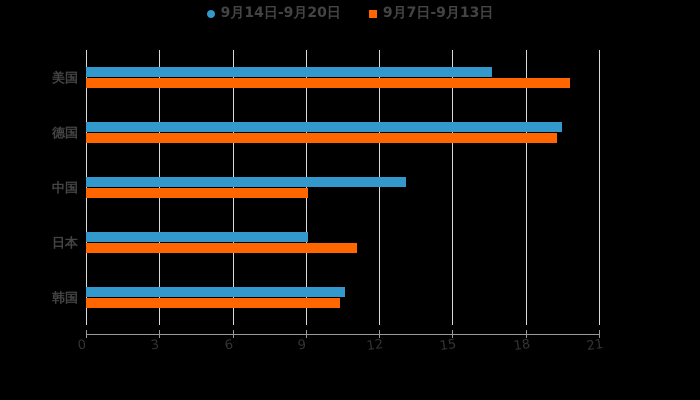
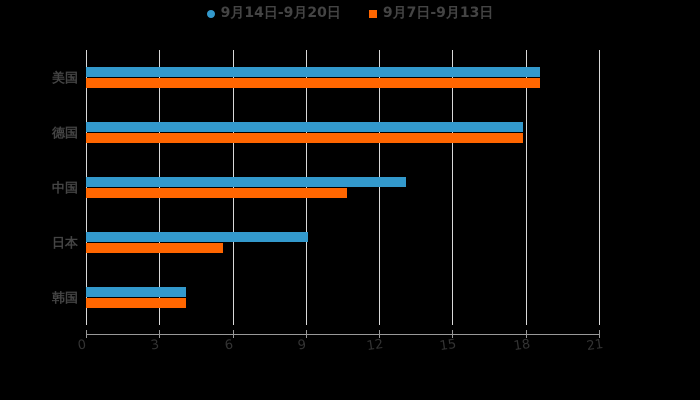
9月14日-9月20日/美国: 16.6 -> 18.6
9月7日-9月13日/美国: 19.8 -> 18.6
9月14日-9月20日/德国: 19.5 -> 17.9
9月7日-9月13日/德国: 19.3 -> 17.9
9月7日-9月13日/中国: 9.1 -> 10.7
9月7日-9月13日/日本: 11.1 -> 5.6
9月14日-9月20日/韩国: 10.6 -> 4.1
9月7日-9月13日/韩国: 10.4 -> 4.1
